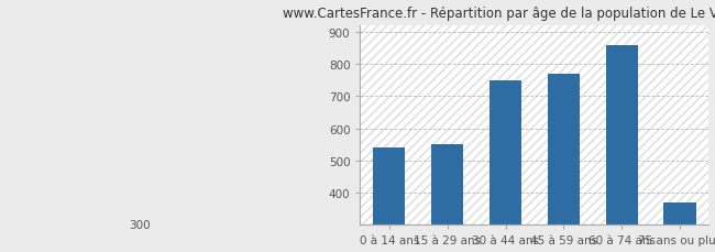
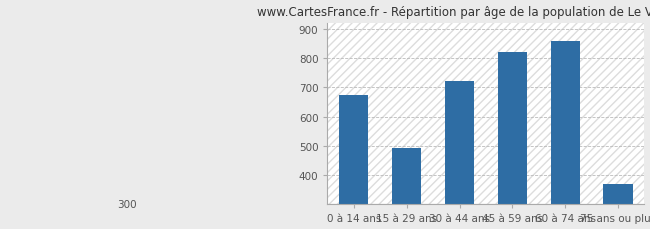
0 à 14 ans: 540 -> 675
15 à 29 ans: 550 -> 493
30 à 44 ans: 750 -> 720
45 à 59 ans: 770 -> 820
